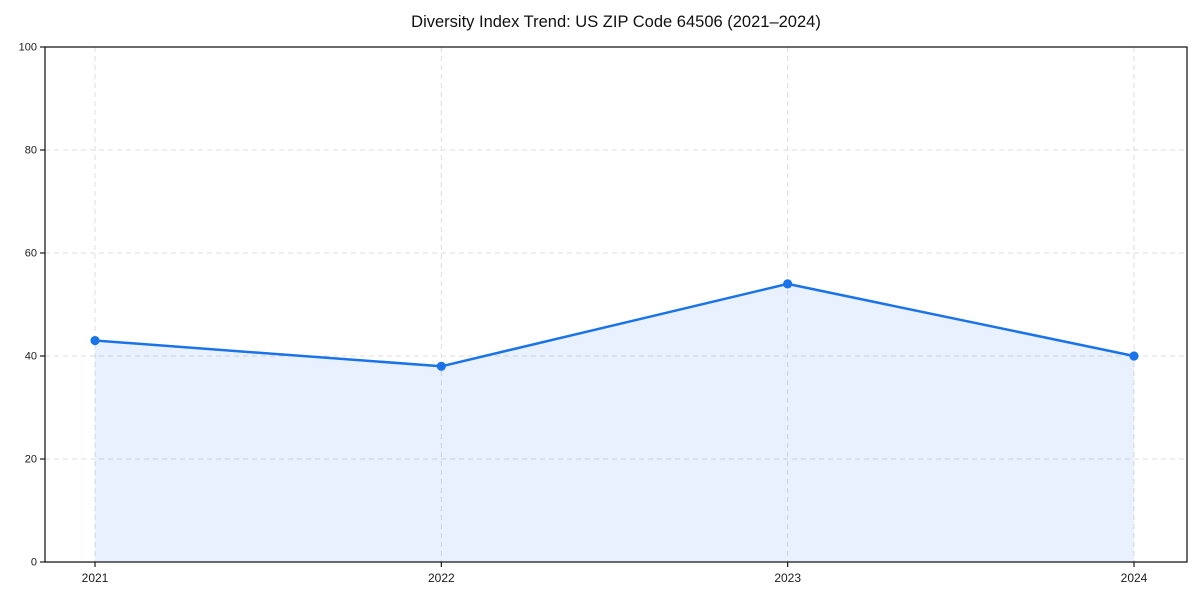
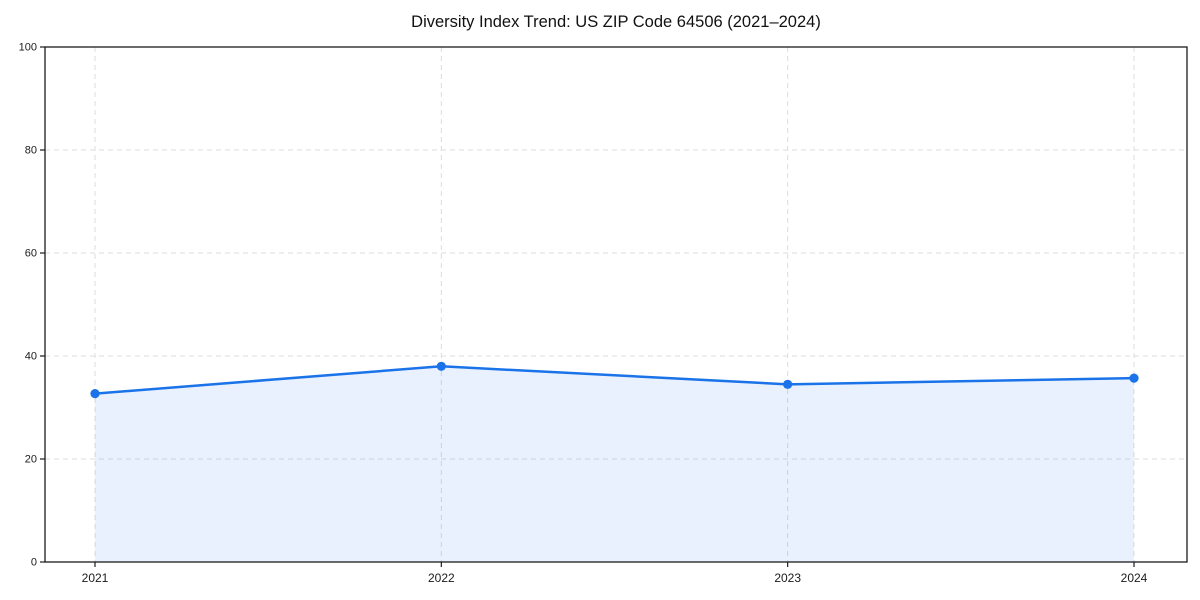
2021: 43 -> 33
2023: 54 -> 34
2024: 40 -> 36
